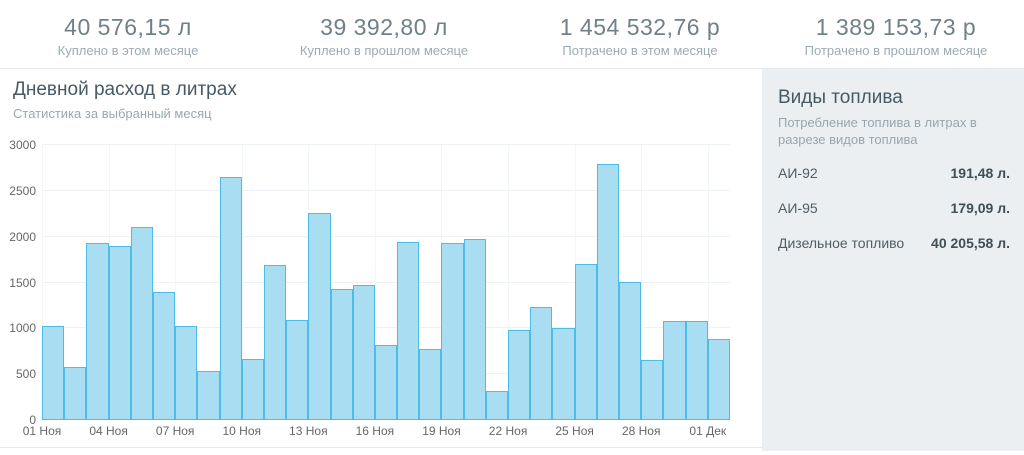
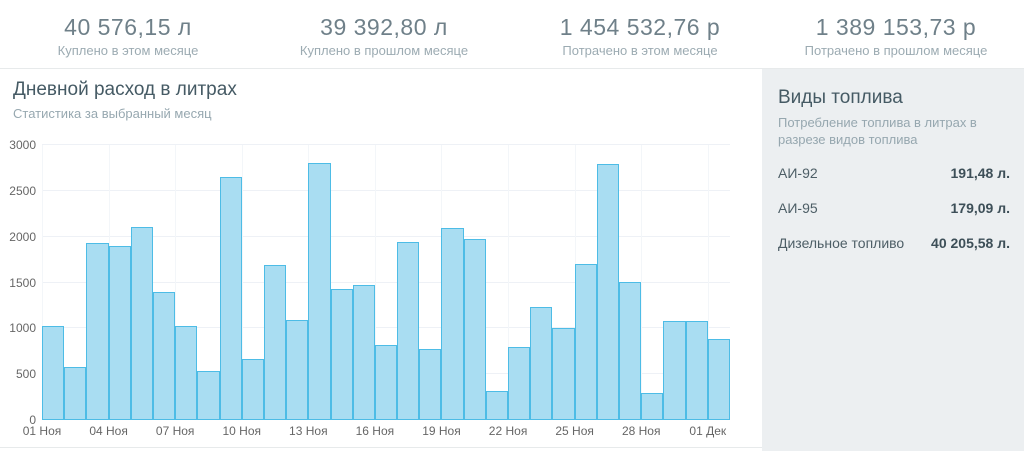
13 Ноя: 2300 -> 2800
19 Ноя: 1900 -> 2100
22 Ноя: 1000 -> 800
28 Ноя: 700 -> 300
